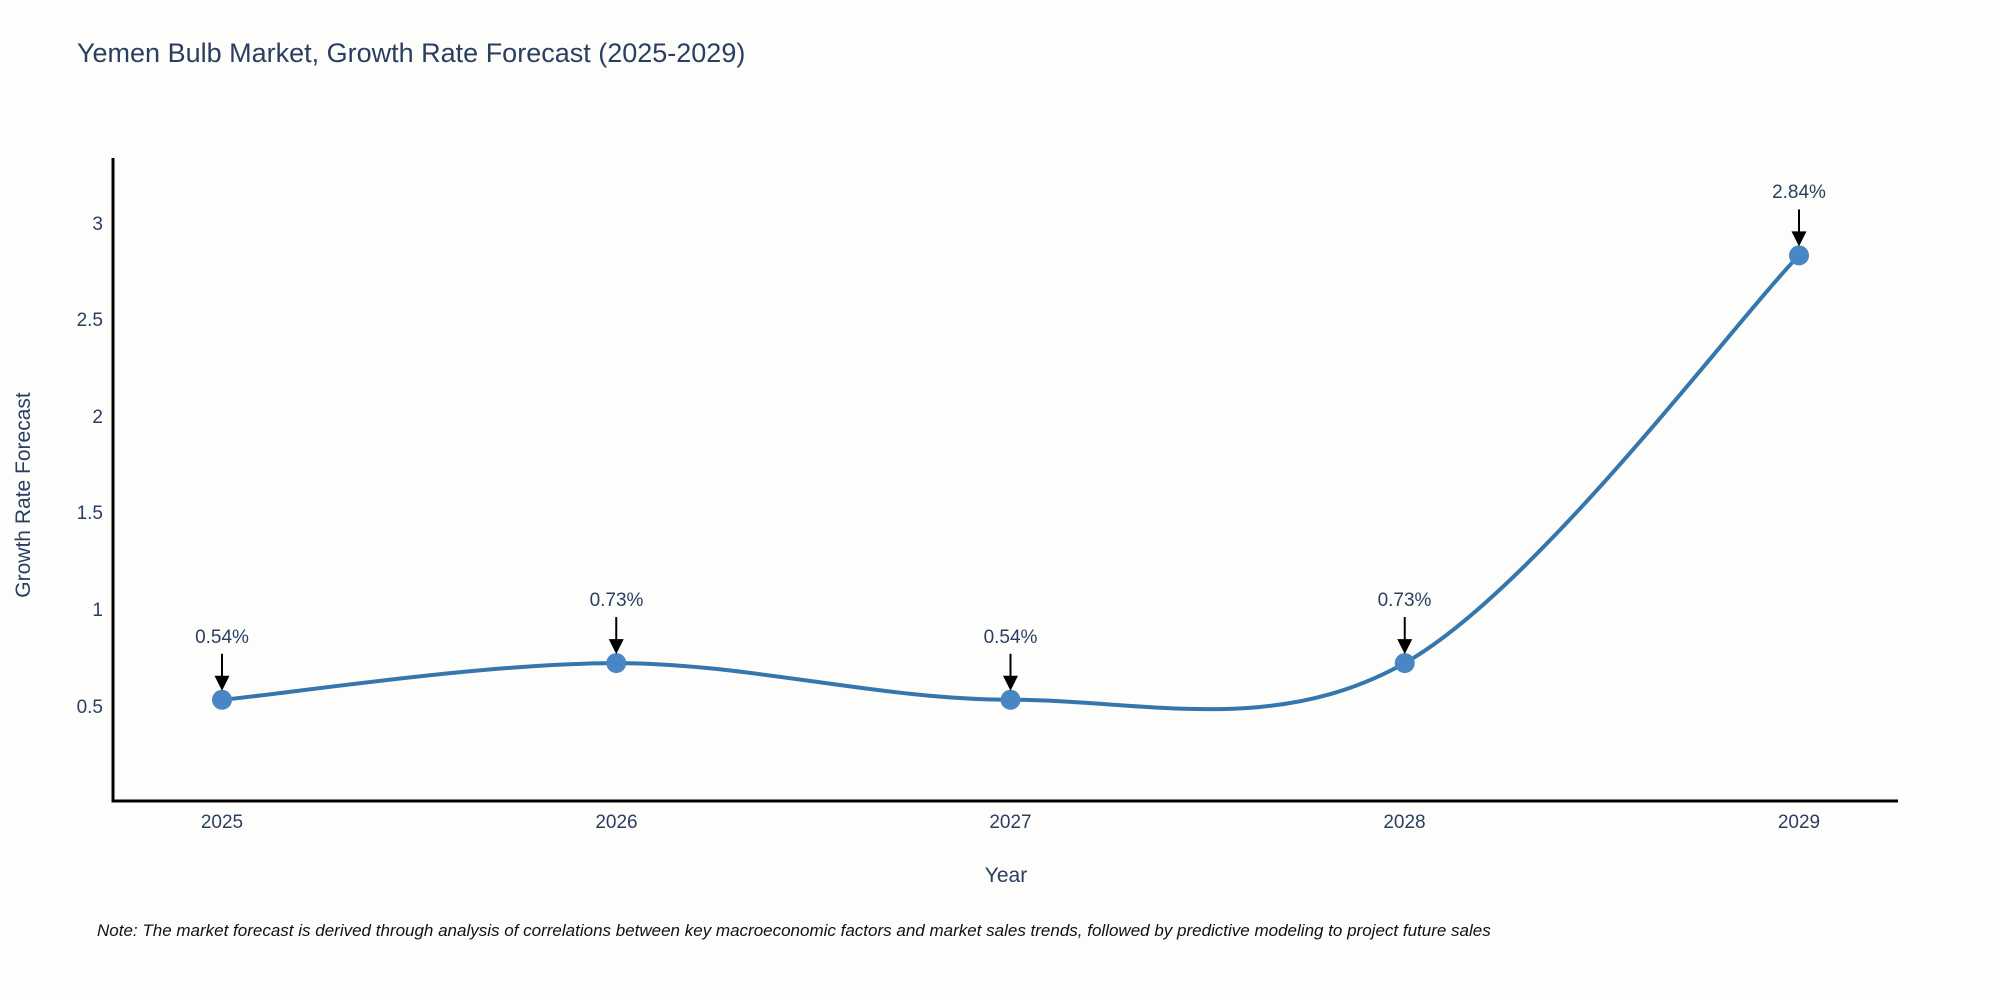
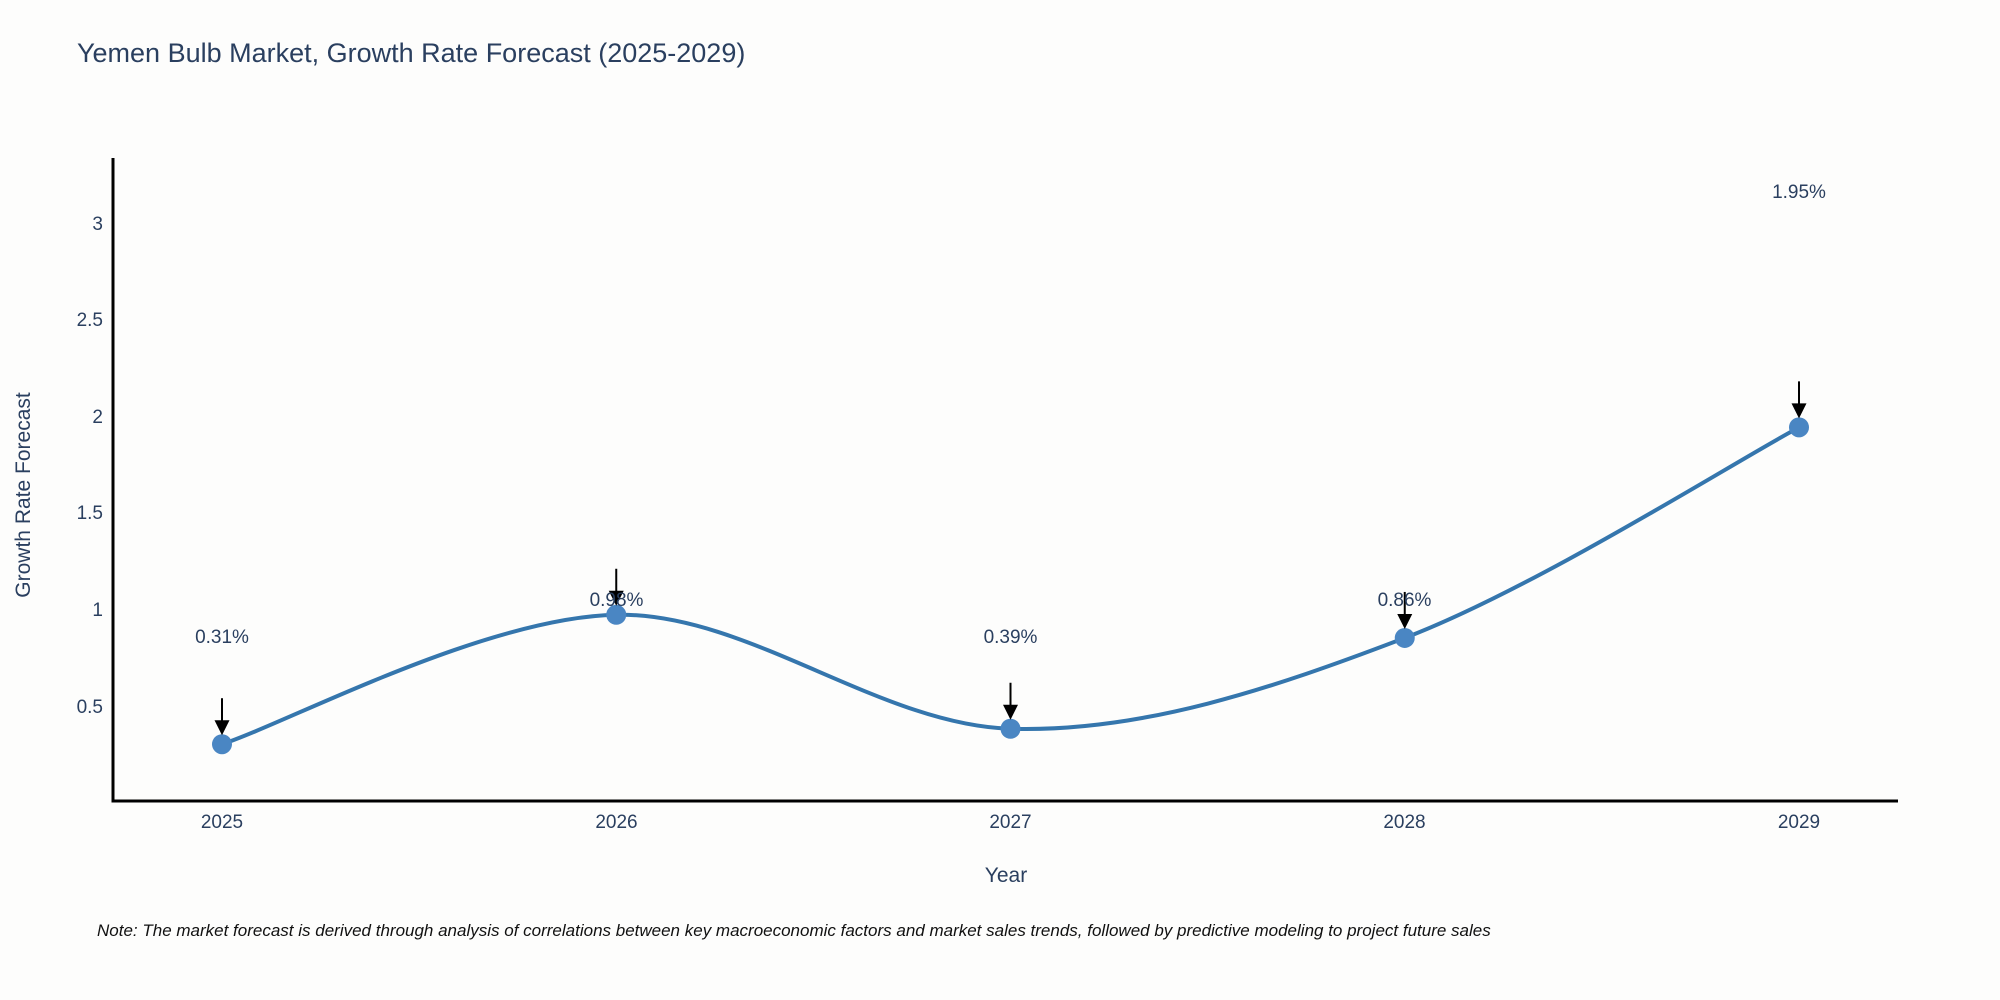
2025: 0.54% -> 0.31%
2026: 0.73% -> 0.98%
2027: 0.54% -> 0.39%
2028: 0.73% -> 0.86%
2029: 2.84% -> 1.95%
